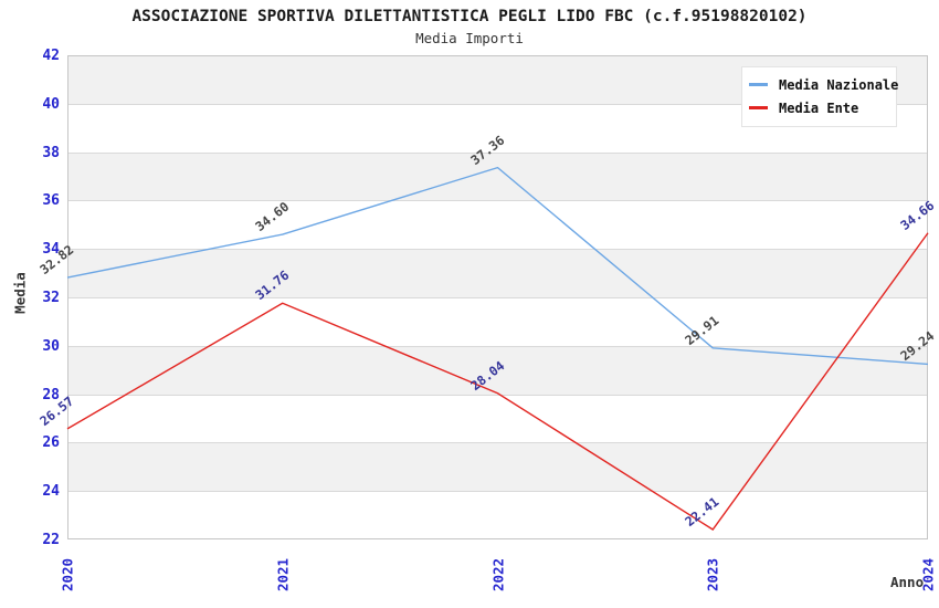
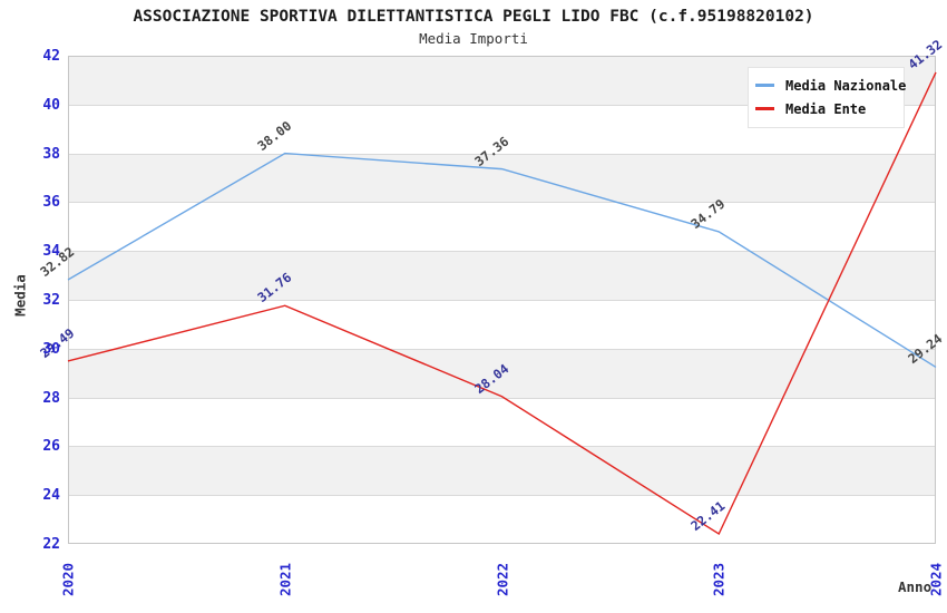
Media Ente/2020: 26.57 -> 29.49
Media Nazionale/2021: 34.60 -> 38.00
Media Nazionale/2023: 29.91 -> 34.79
Media Ente/2024: 34.66 -> 41.32
